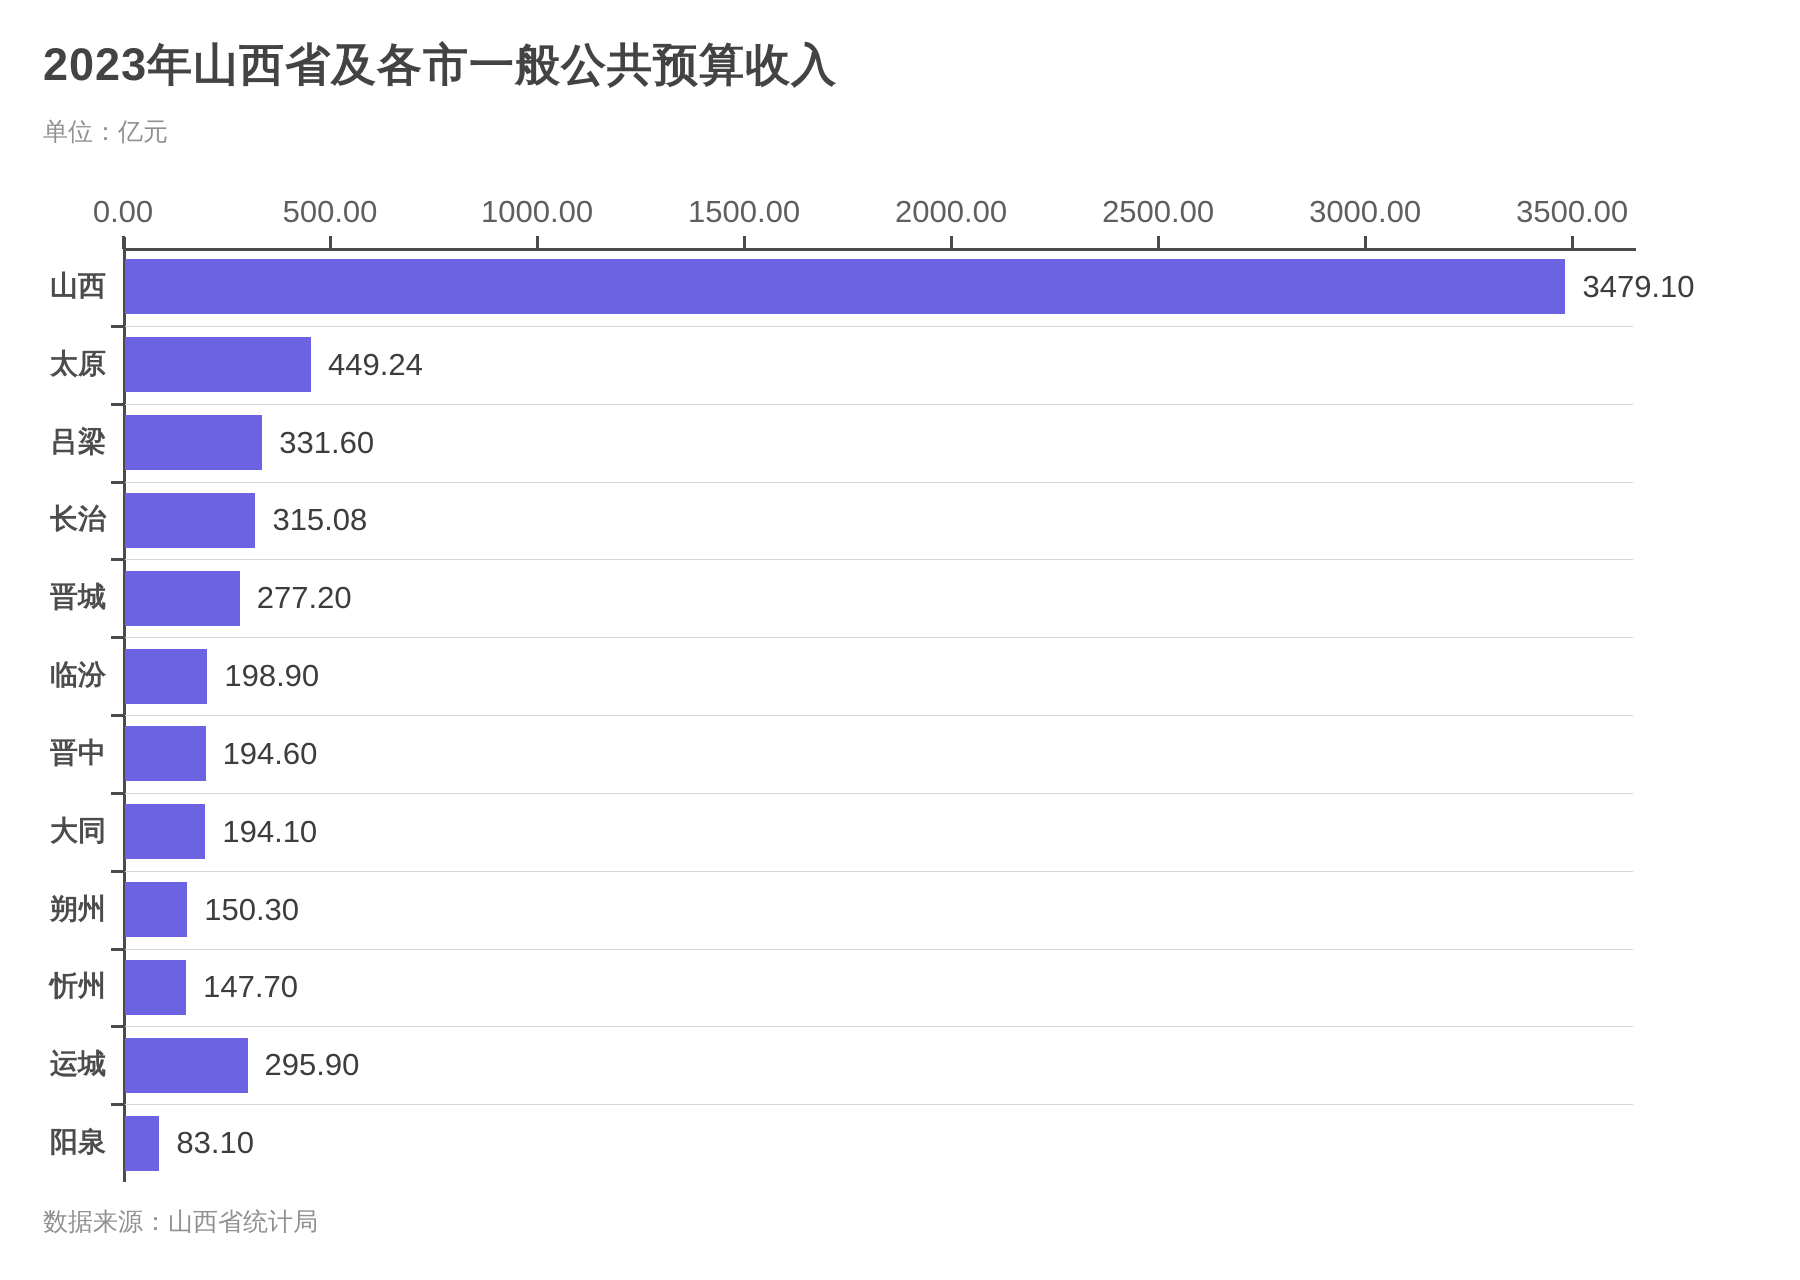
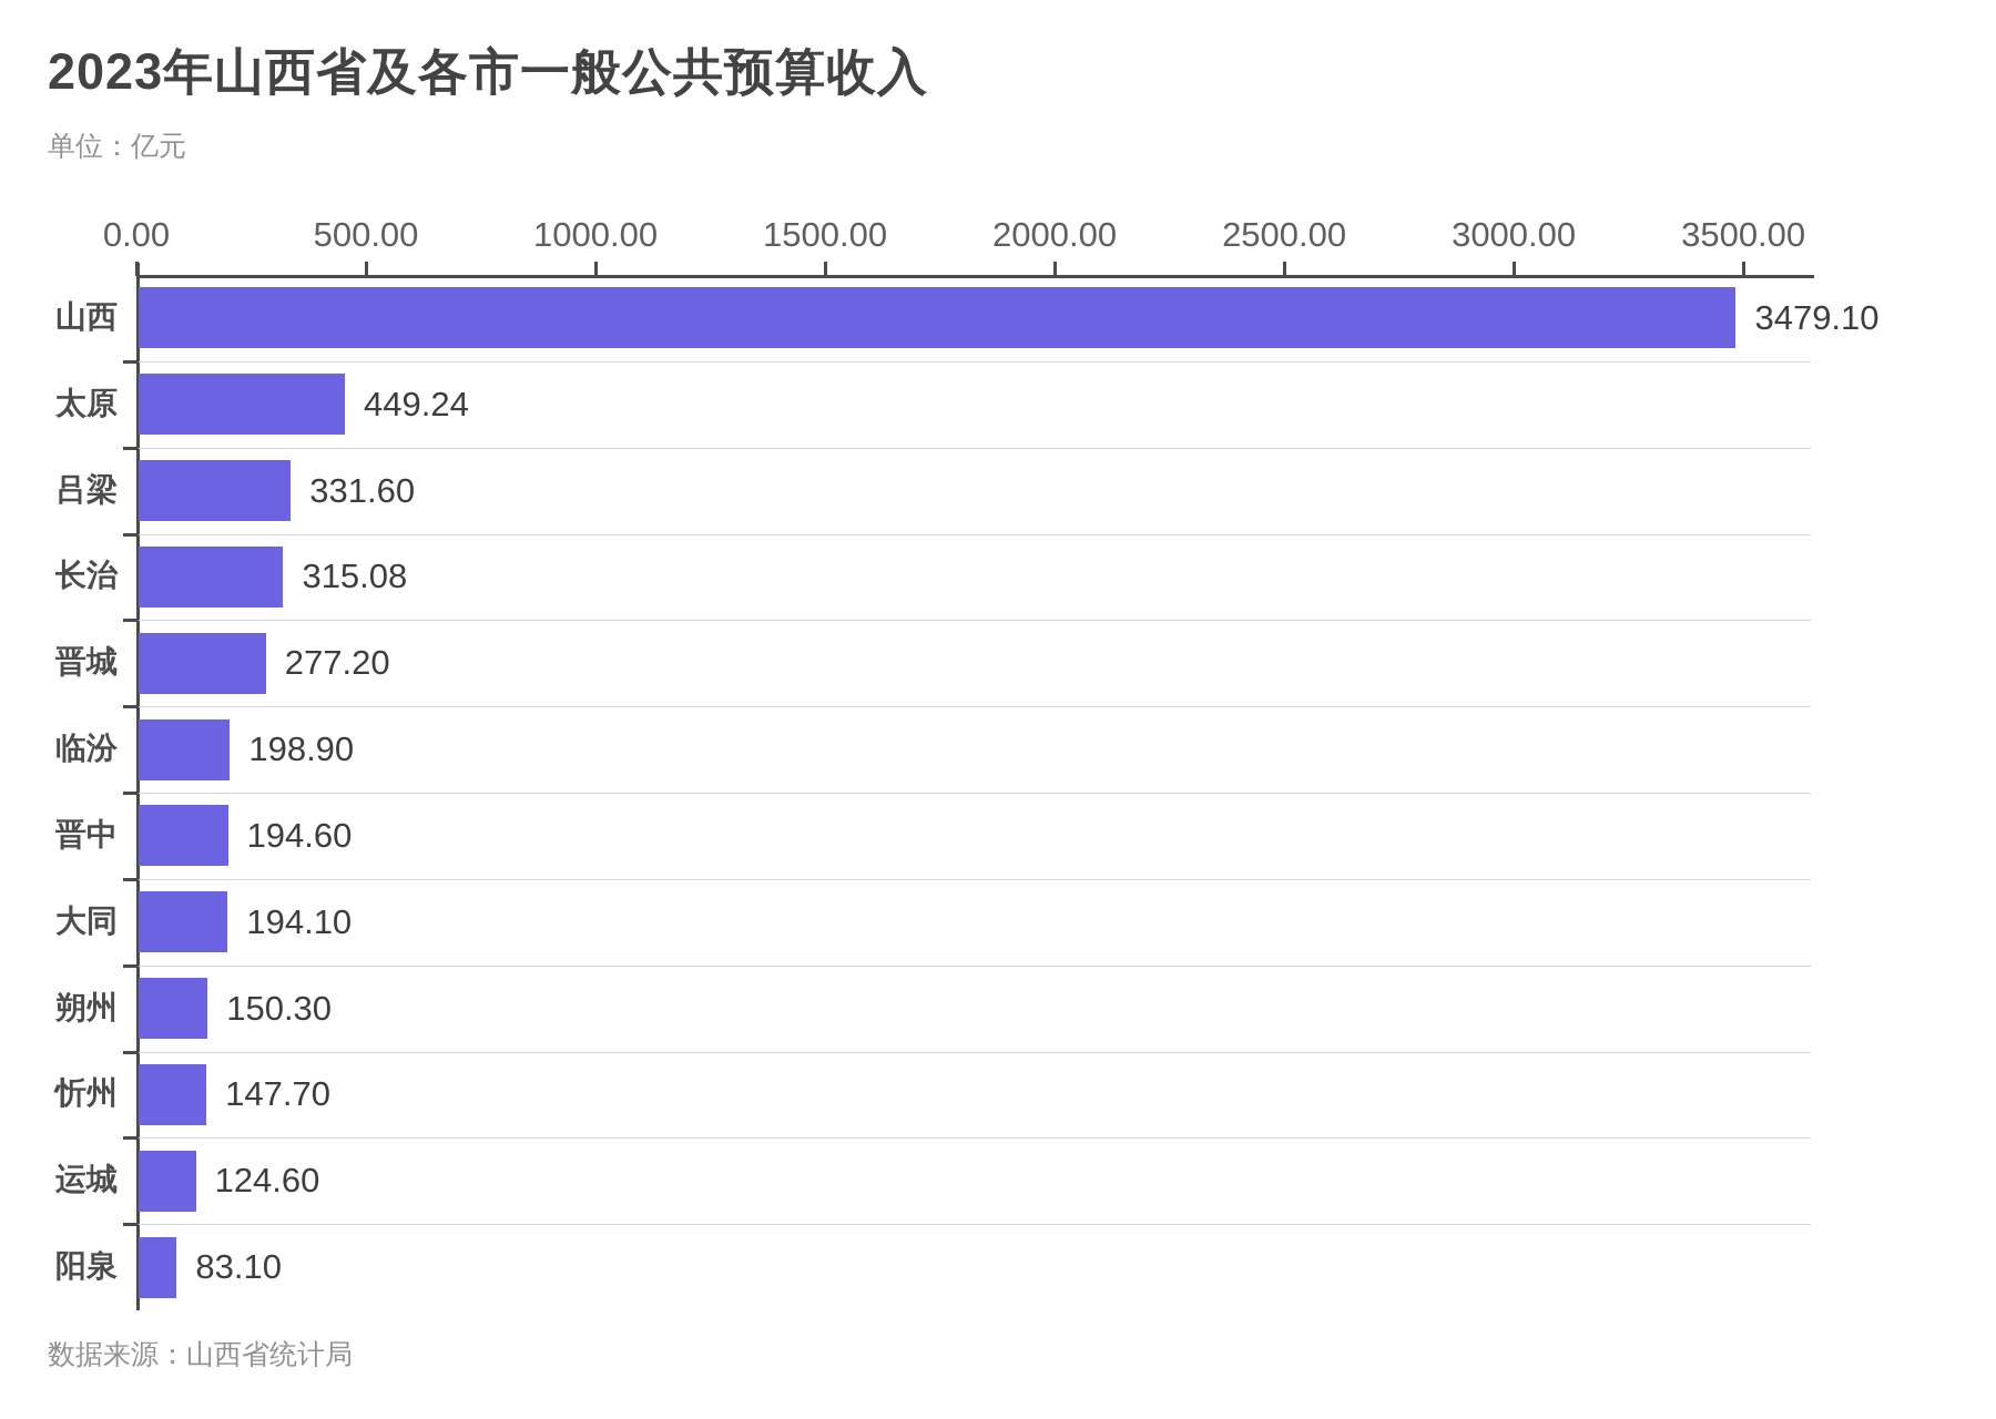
运城: 295.90 -> 124.60
